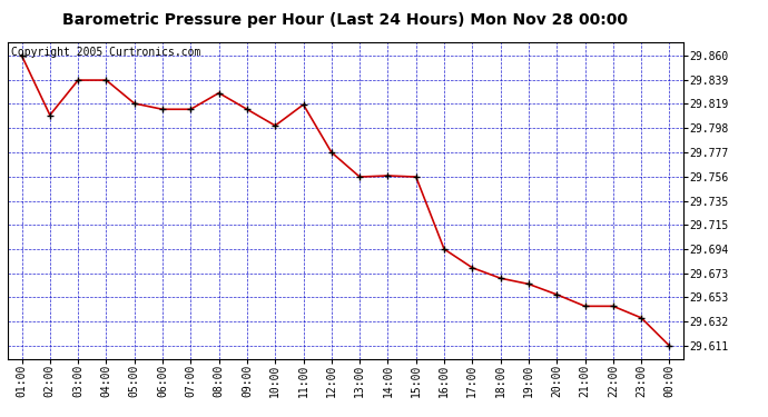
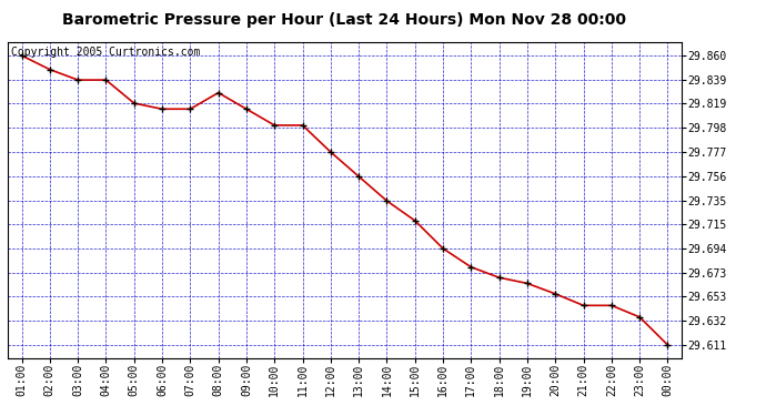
02:00: 29.809 -> 29.848
11:00: 29.818 -> 29.800
14:00: 29.757 -> 29.735
15:00: 29.756 -> 29.718
